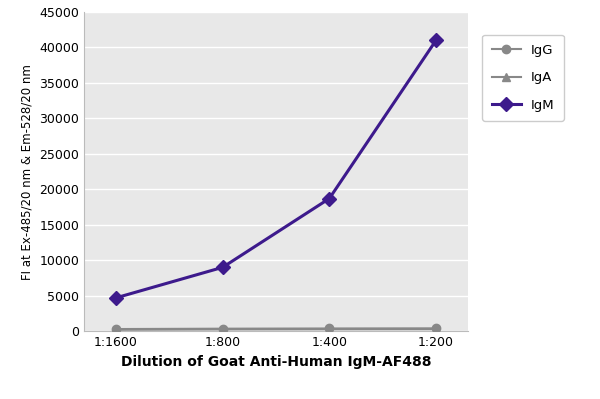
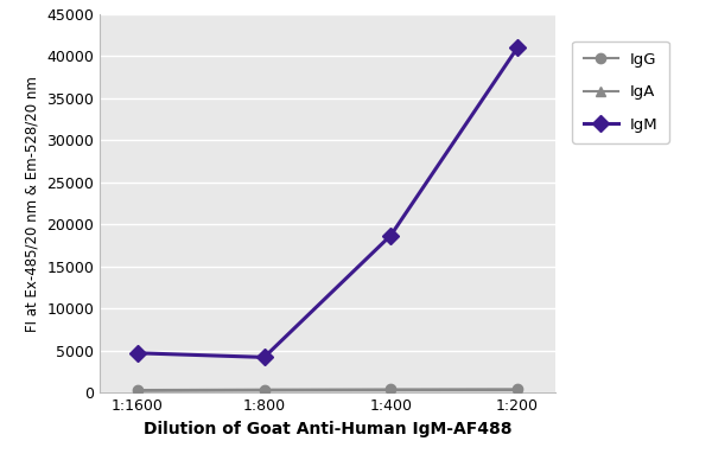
IgM/1:800: 9000 -> 4200
